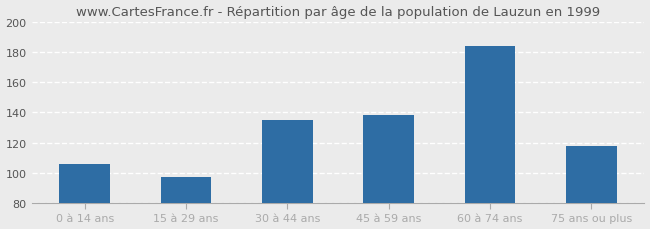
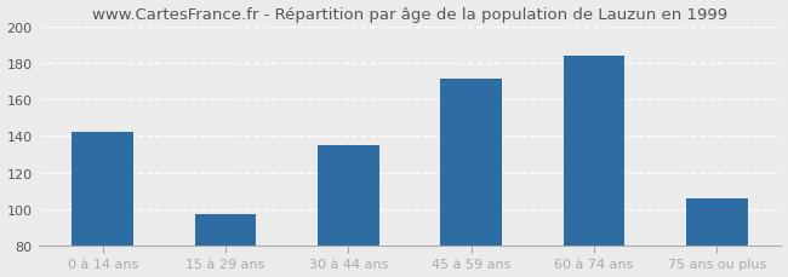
0 à 14 ans: 106 -> 142
45 à 59 ans: 138 -> 171
75 ans ou plus: 118 -> 106
